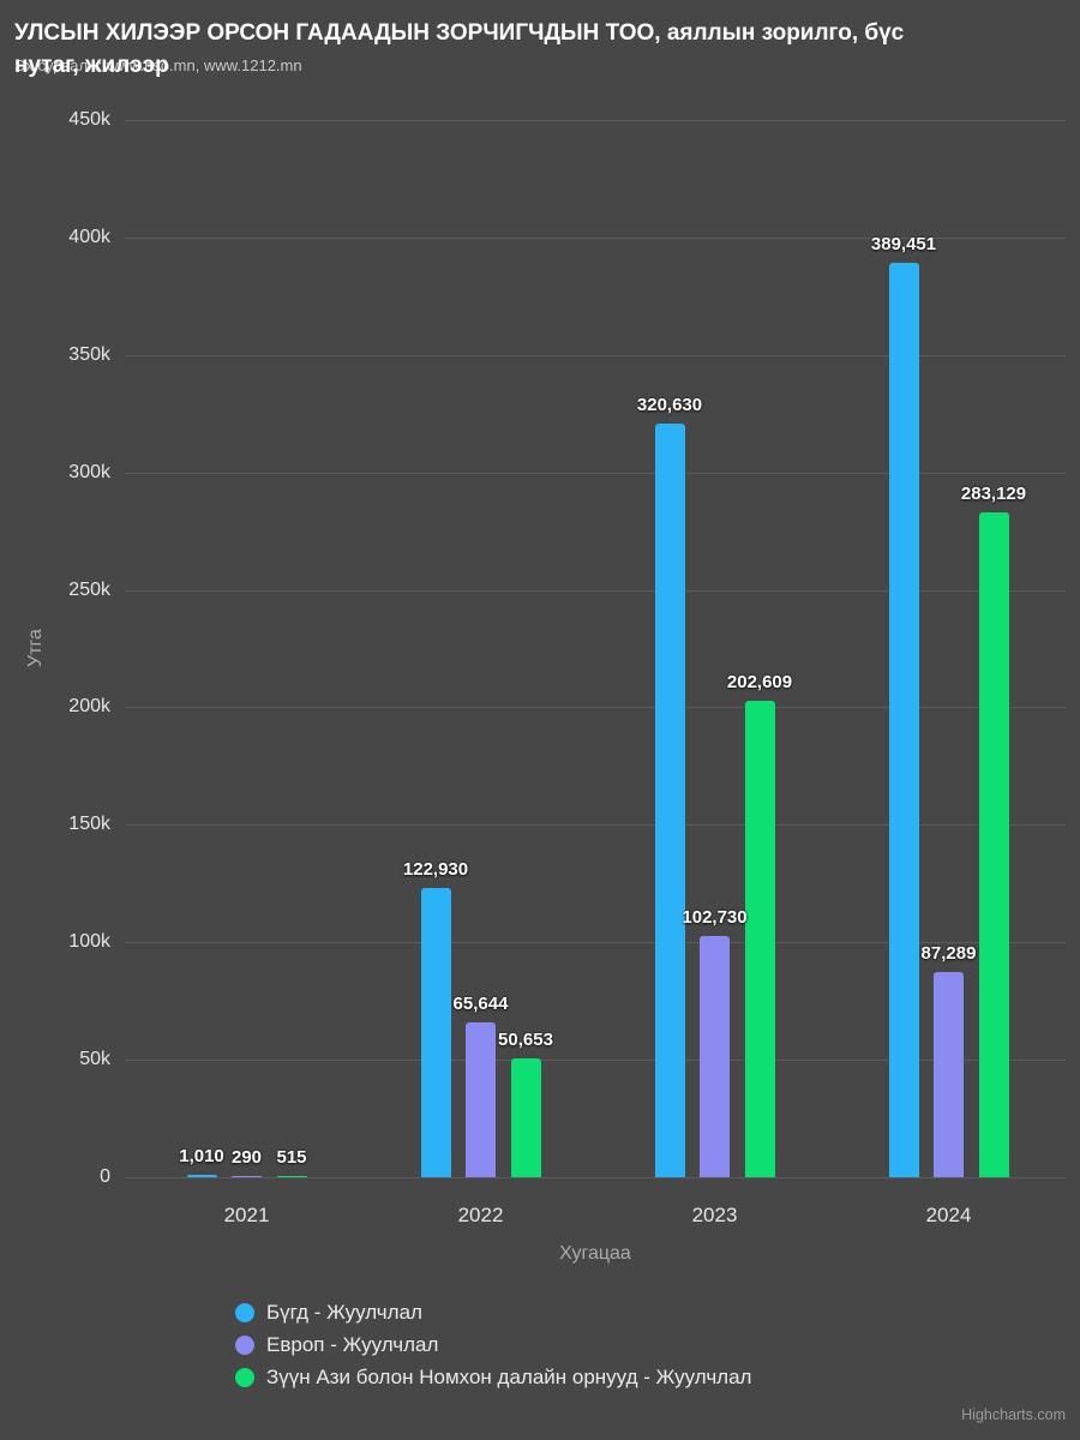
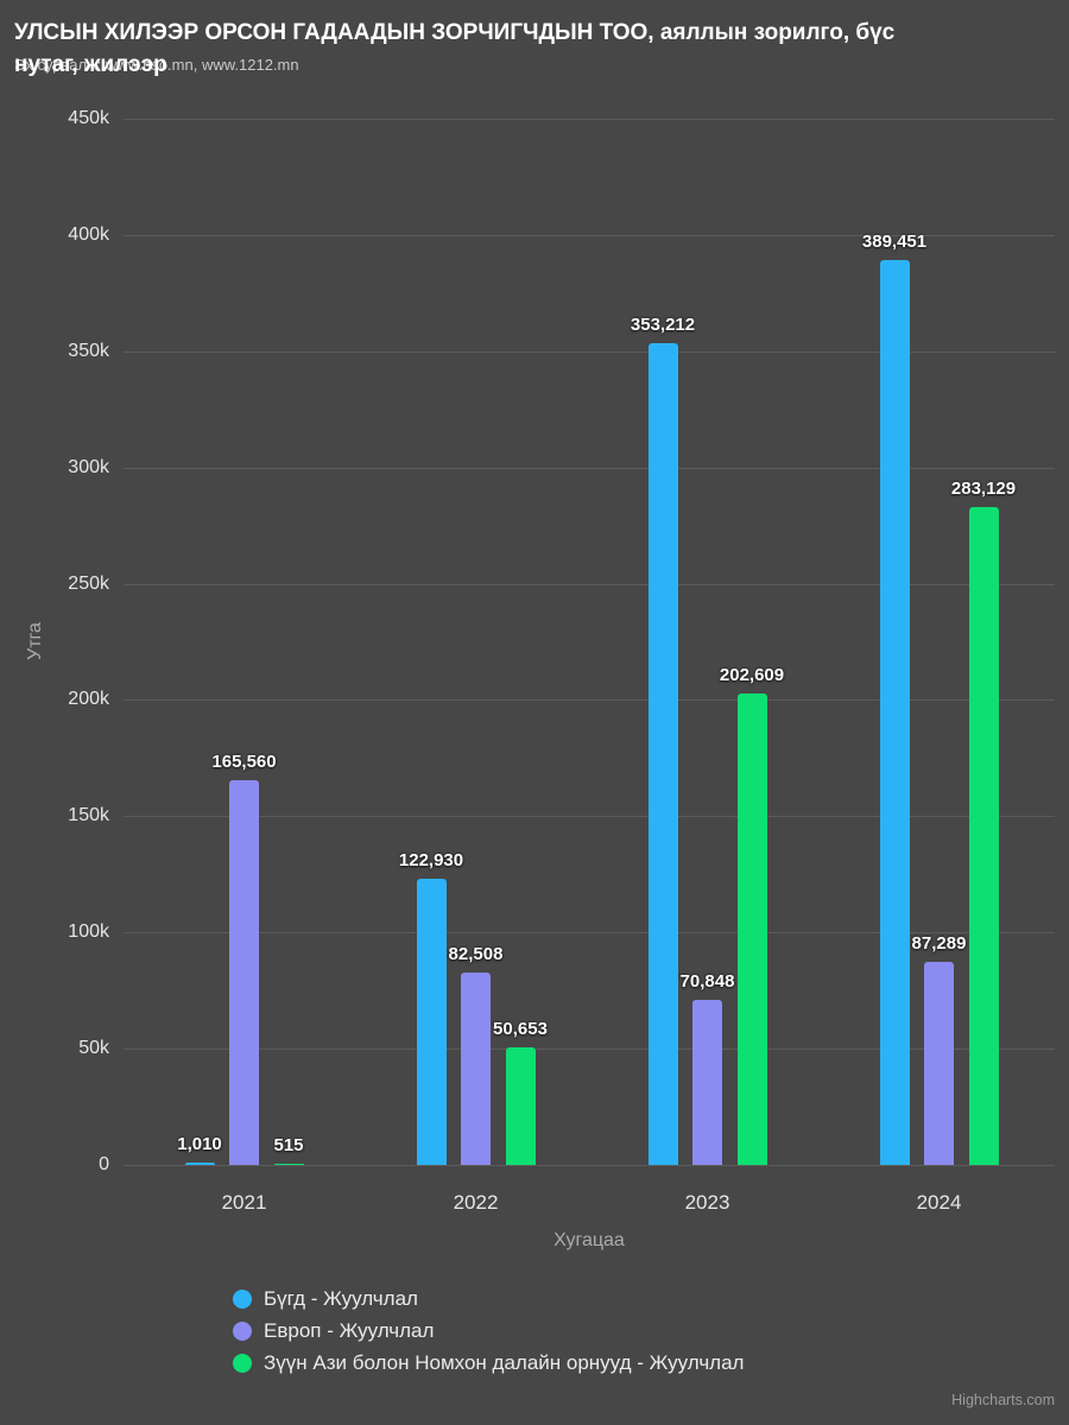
Европ - Жуулчлал/2021: 290 -> 165,560
Европ - Жуулчлал/2022: 65,644 -> 82,508
Бүгд - Жуулчлал/2023: 320,630 -> 353,212
Европ - Жуулчлал/2023: 102,730 -> 70,848
